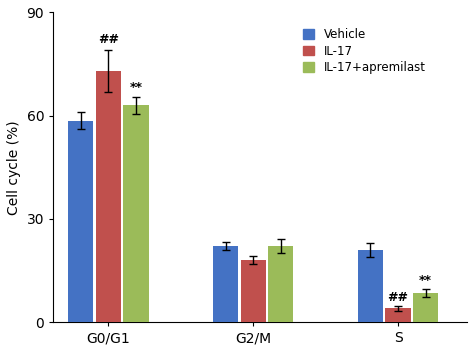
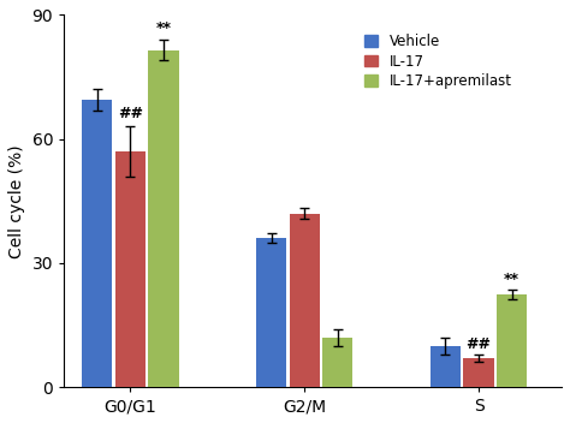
Vehicle/G0/G1: 58.5 -> 69.5
IL-17/G0/G1: 73 -> 57
IL-17+apremilast/G0/G1: 63.0 -> 81.5
Vehicle/G2/M: 22.0 -> 36.0
IL-17/G2/M: 18 -> 42
IL-17+apremilast/G2/M: 22.0 -> 12.0
Vehicle/S: 21.0 -> 10.0
IL-17/S: 4 -> 7
IL-17+apremilast/S: 8.5 -> 22.5
